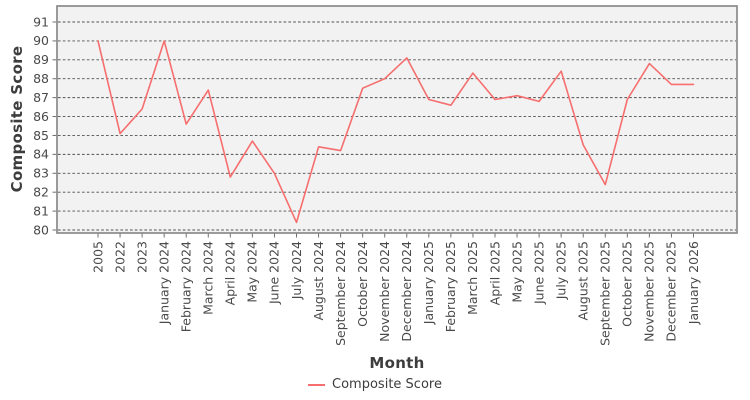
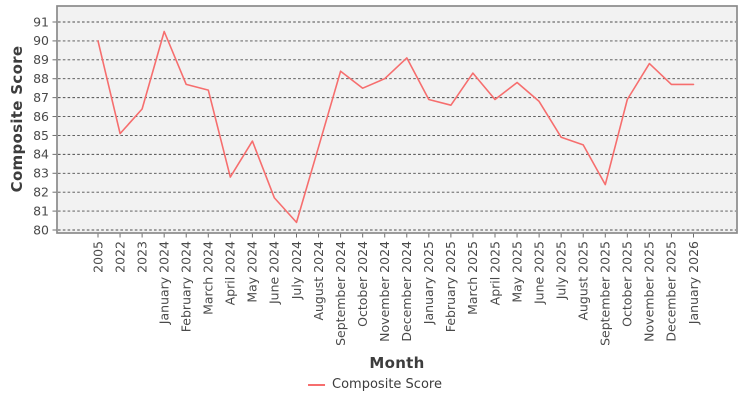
January 2024: 90.0 -> 90.5
February 2024: 85.6 -> 87.7
June 2024: 83.0 -> 81.7
September 2024: 84.2 -> 88.4
May 2025: 87.1 -> 87.8
July 2025: 88.4 -> 84.9
